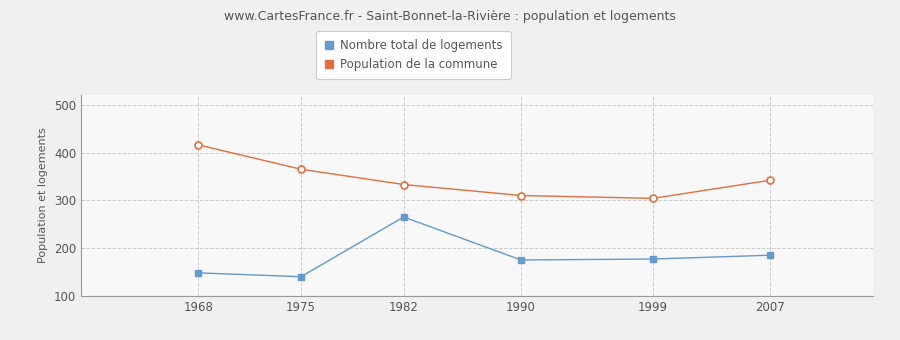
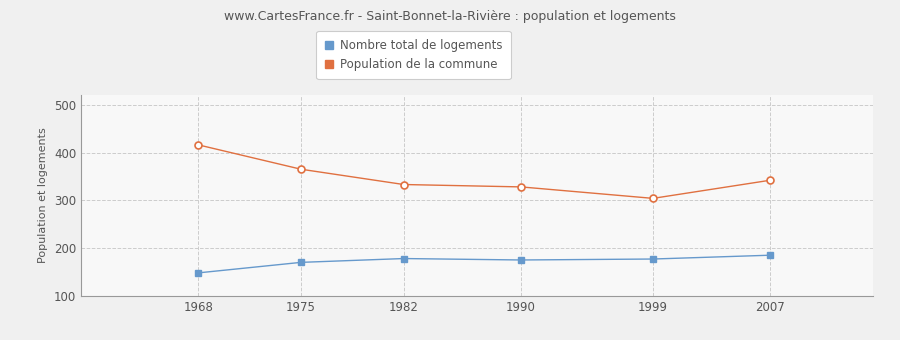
Nombre total de logements/1975: 140 -> 170
Nombre total de logements/1982: 265 -> 178
Population de la commune/1990: 310 -> 328
